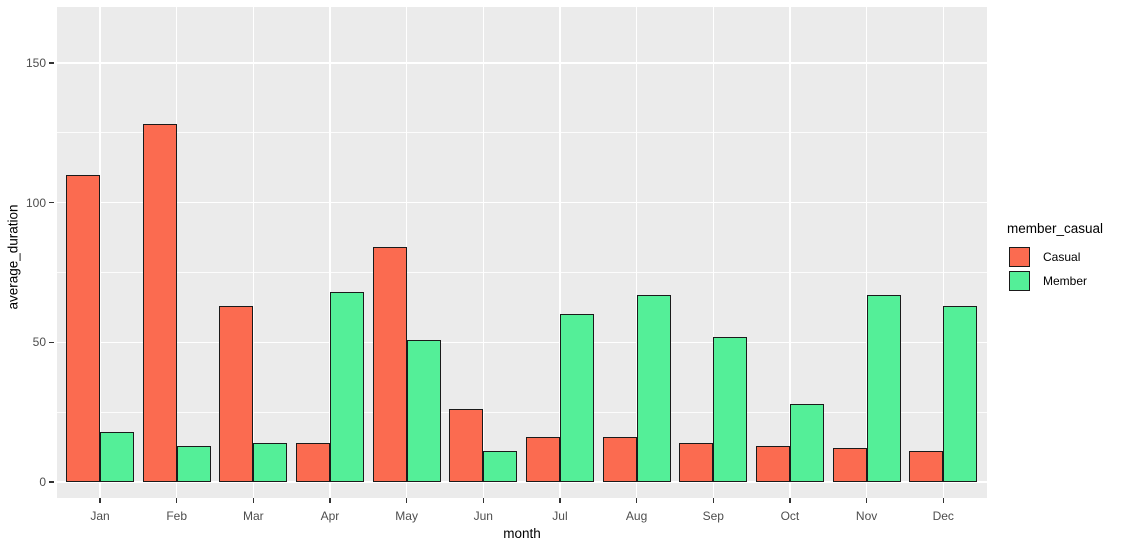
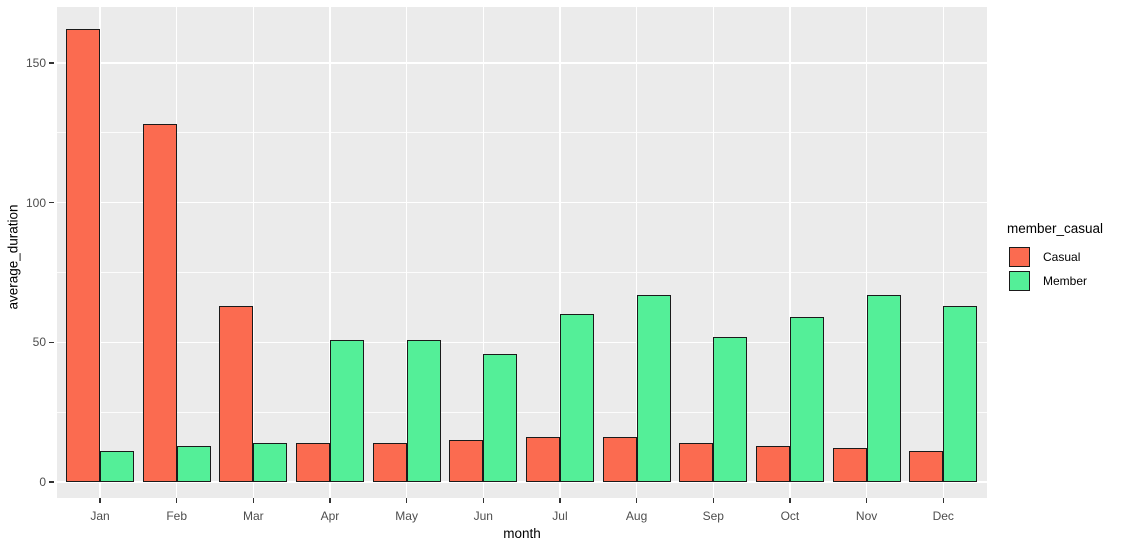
Casual/Jan: 110 -> 162
Member/Jan: 18 -> 11
Member/Apr: 68 -> 51
Casual/May: 84 -> 14
Casual/Jun: 26 -> 15
Member/Jun: 11 -> 46
Member/Oct: 28 -> 59
